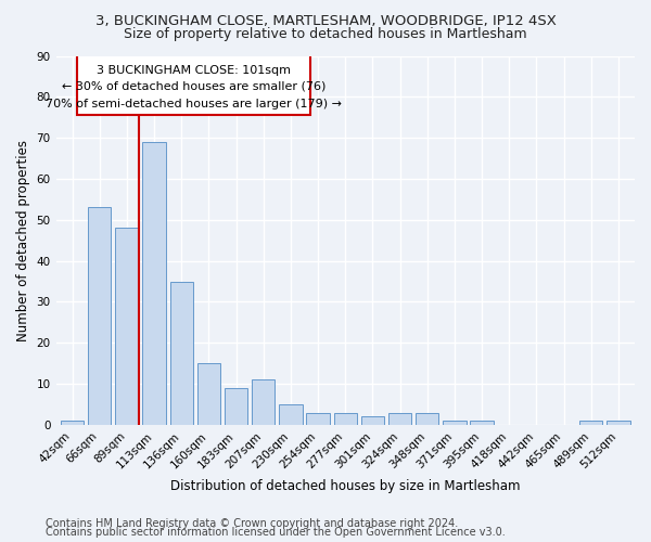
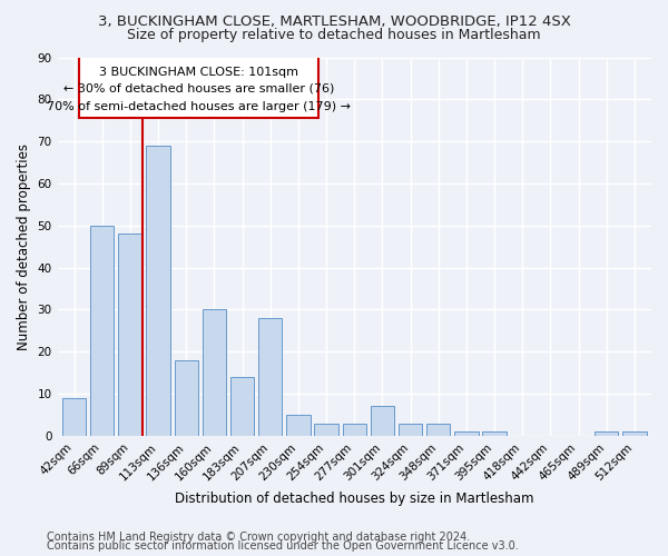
42sqm: 1 -> 9
66sqm: 53 -> 50
136sqm: 35 -> 18
160sqm: 15 -> 30
183sqm: 9 -> 14
207sqm: 11 -> 28
301sqm: 2 -> 7
